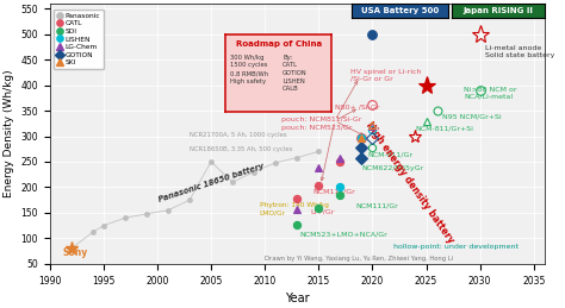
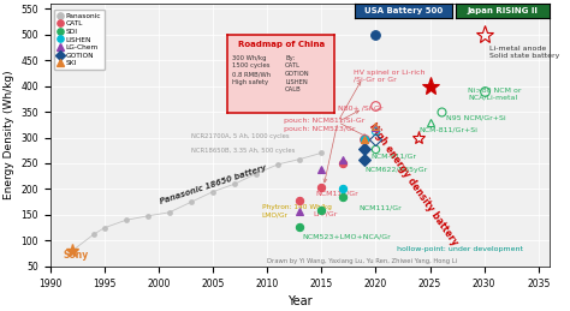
2005: 250 -> 195
